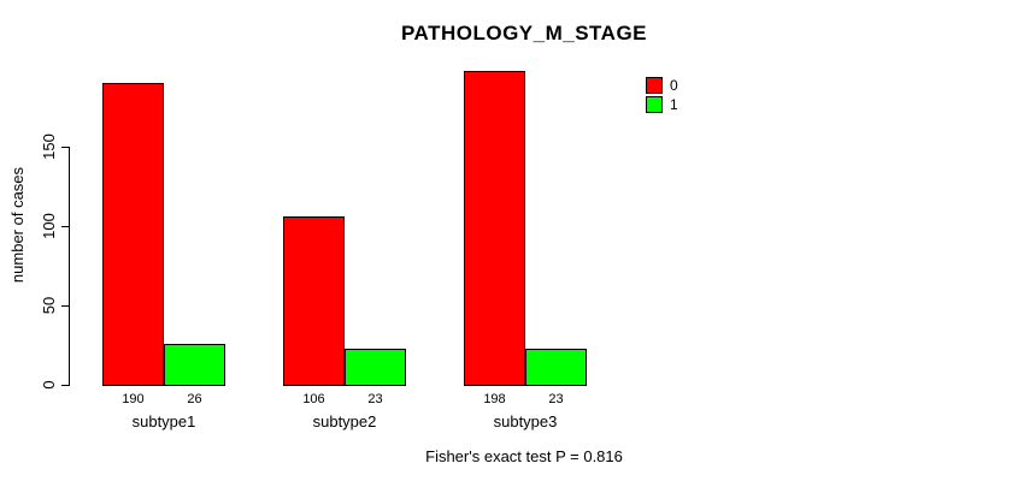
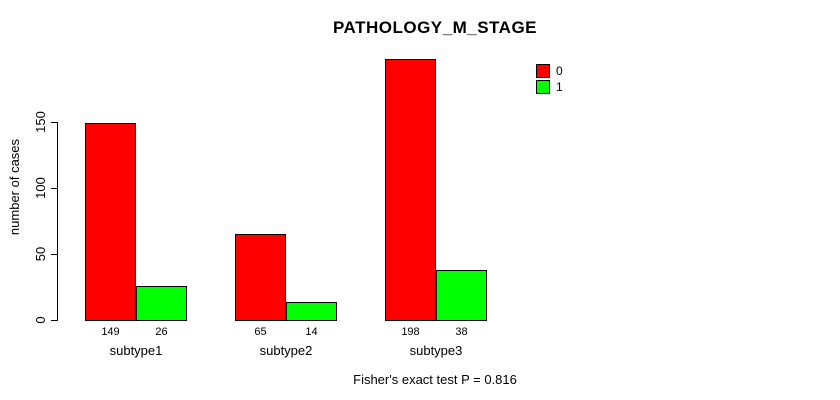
0/subtype1: 190 -> 149
0/subtype2: 106 -> 65
1/subtype2: 23 -> 14
1/subtype3: 23 -> 38
